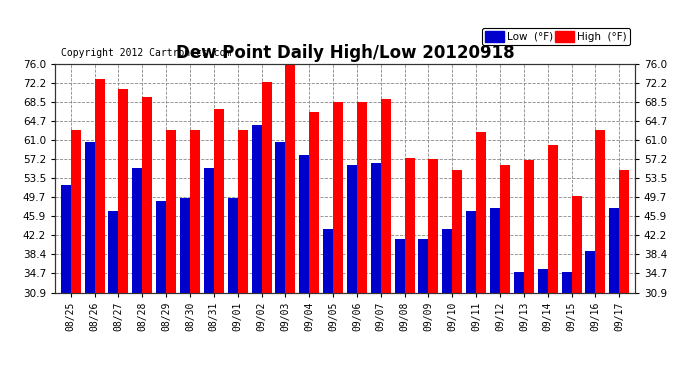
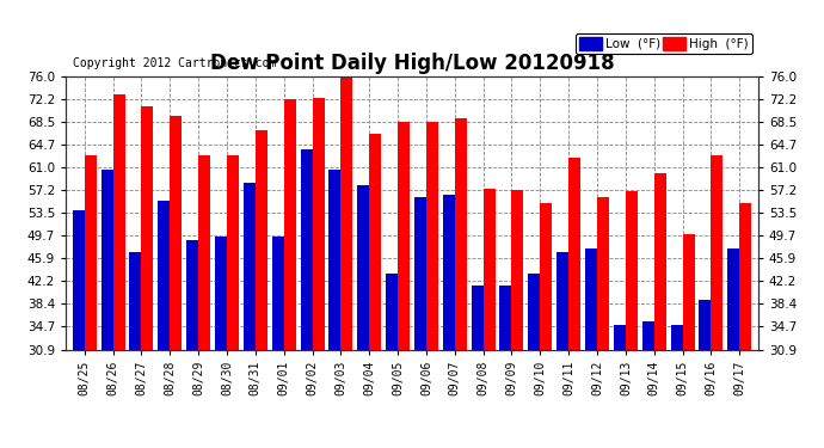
Low (°F)/08/25: 52.0 -> 53.8
Low (°F)/08/31: 55.5 -> 58.4
High (°F)/09/01: 63.0 -> 72.2
